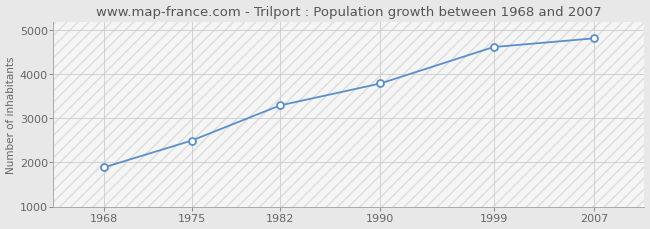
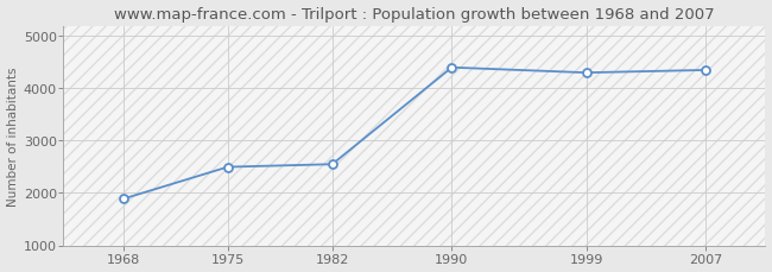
1982: 3290 -> 2550
1990: 3790 -> 4400
1999: 4620 -> 4300
2007: 4820 -> 4350
